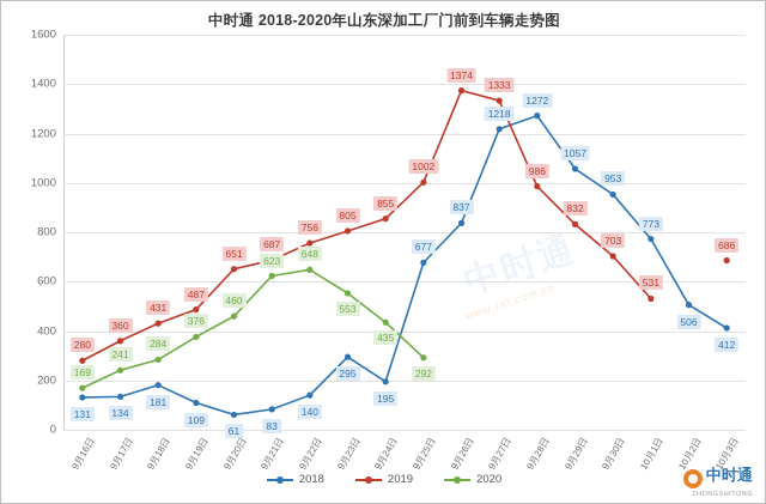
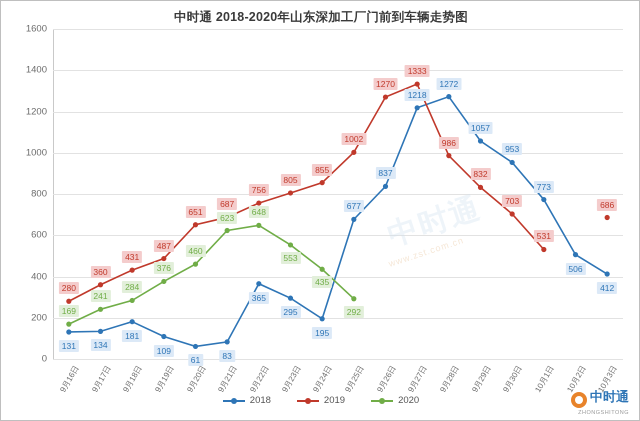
2018/9月22日: 140 -> 365
2019/9月26日: 1374 -> 1270
